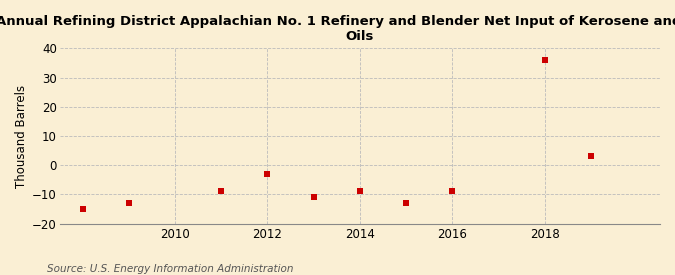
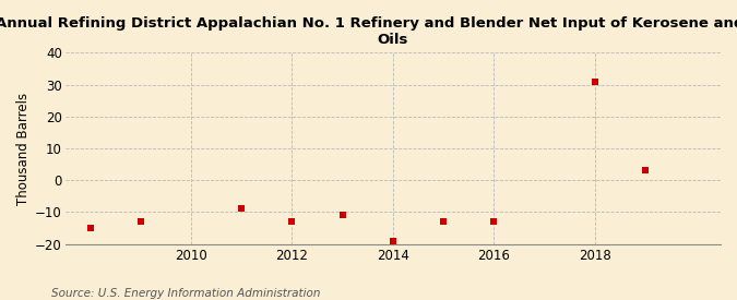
2012: -3 -> -13
2014: -9 -> -19
2016: -9 -> -13
2018: 36 -> 31
